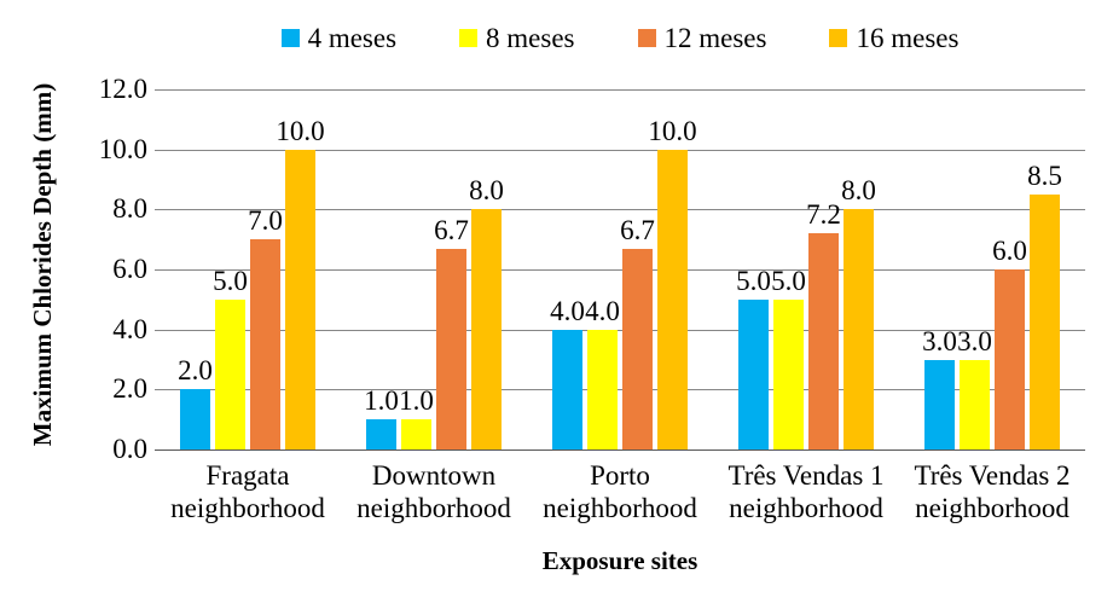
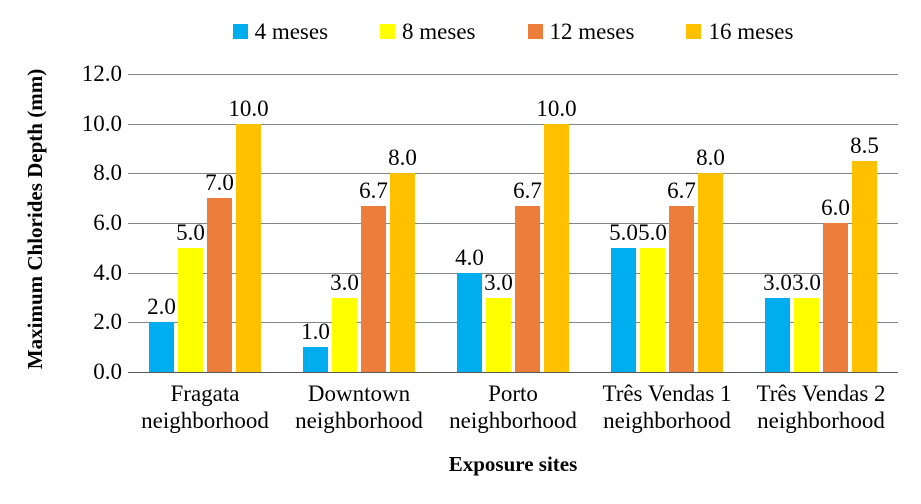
8 meses/Downtown neighborhood: 1.0 -> 3.0
8 meses/Porto neighborhood: 4.0 -> 3.0
12 meses/Três Vendas 1 neighborhood: 7.2 -> 6.7
